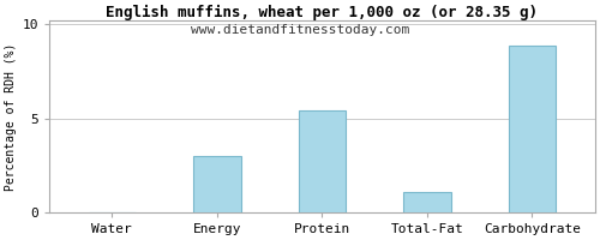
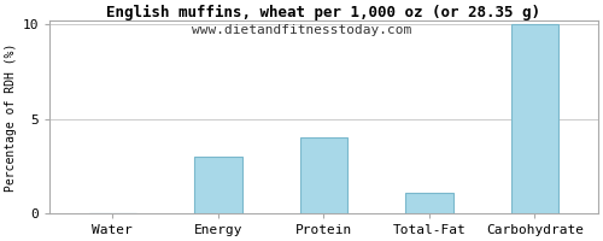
Protein: 5.4 -> 4.0
Carbohydrate: 8.9 -> 10.0
